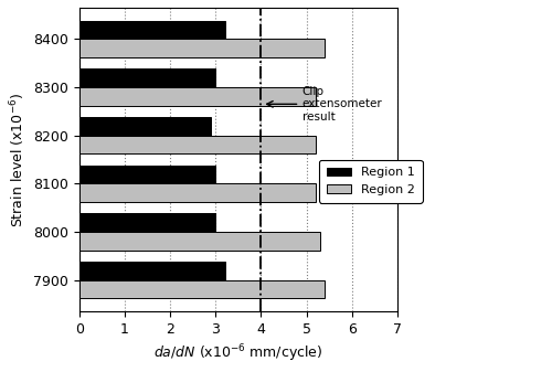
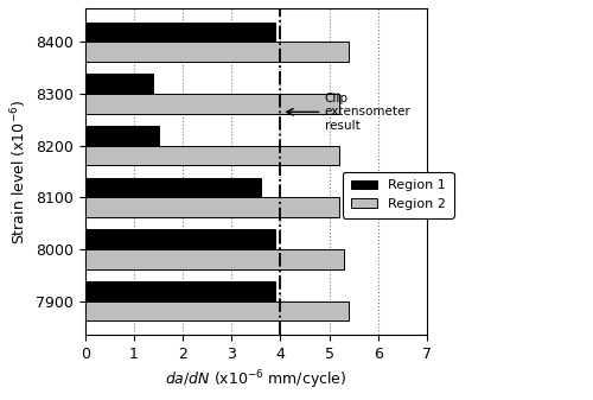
Region 1/8400: 3.2 -> 3.9
Region 1/8300: 3.0 -> 1.4
Region 1/8200: 2.9 -> 1.5
Region 1/8100: 3.0 -> 3.6
Region 1/8000: 3.0 -> 3.9
Region 1/7900: 3.2 -> 3.9
